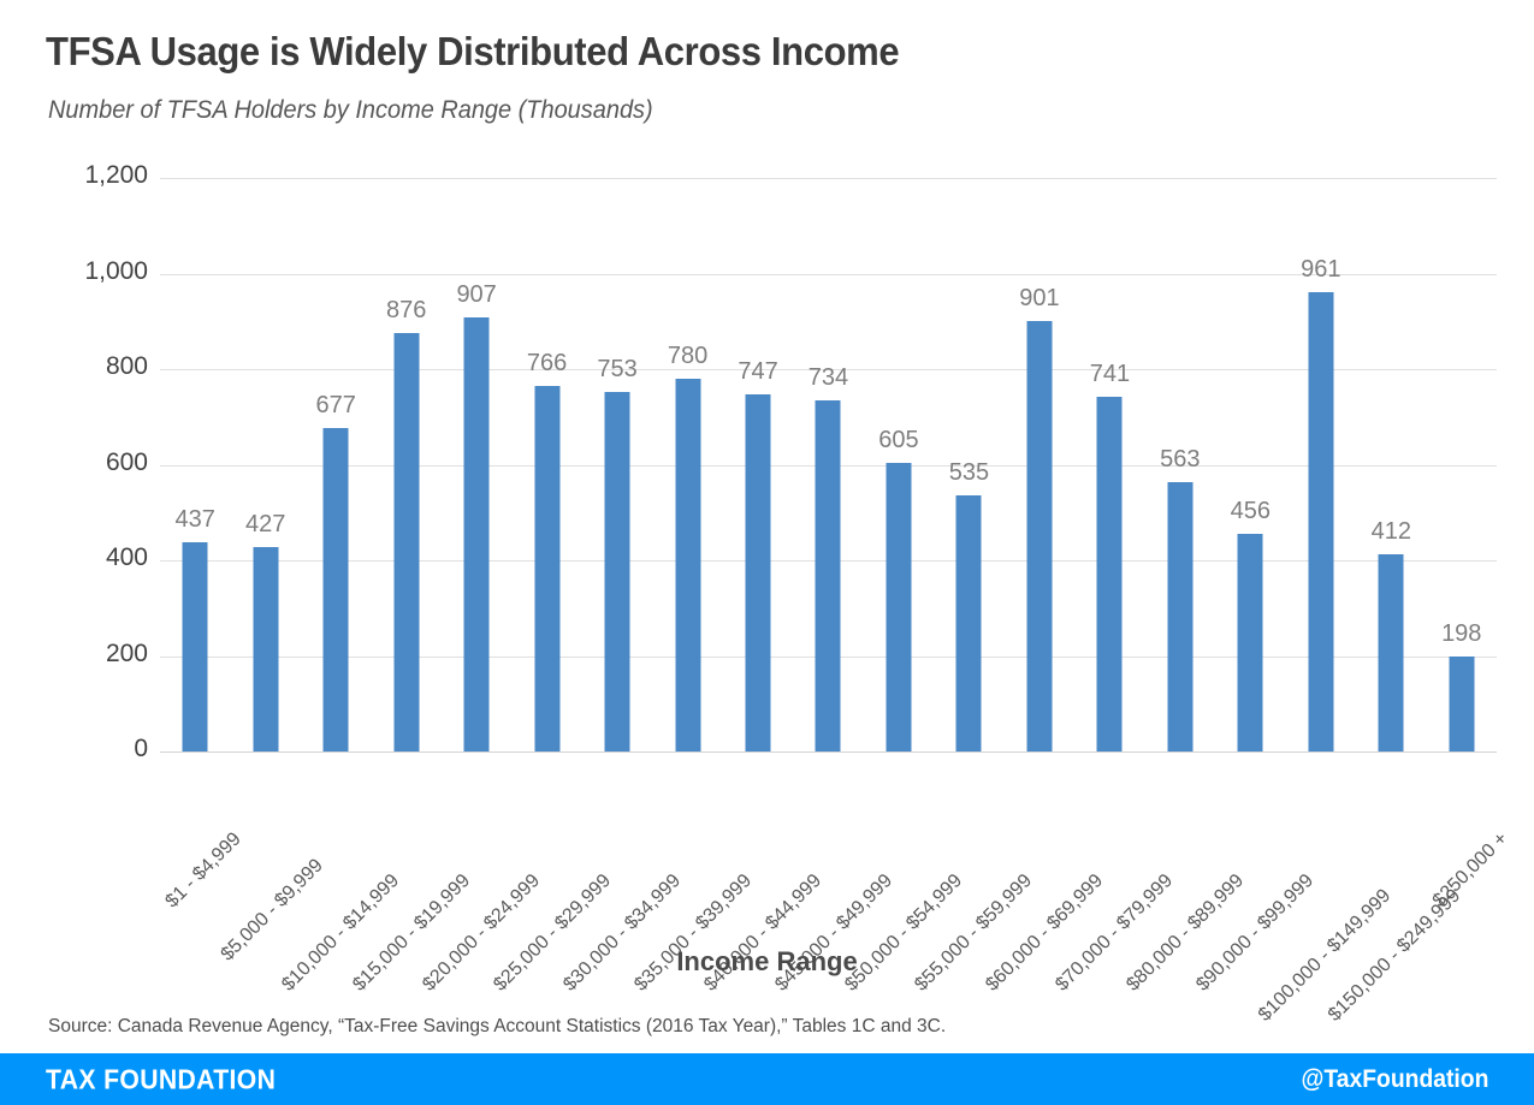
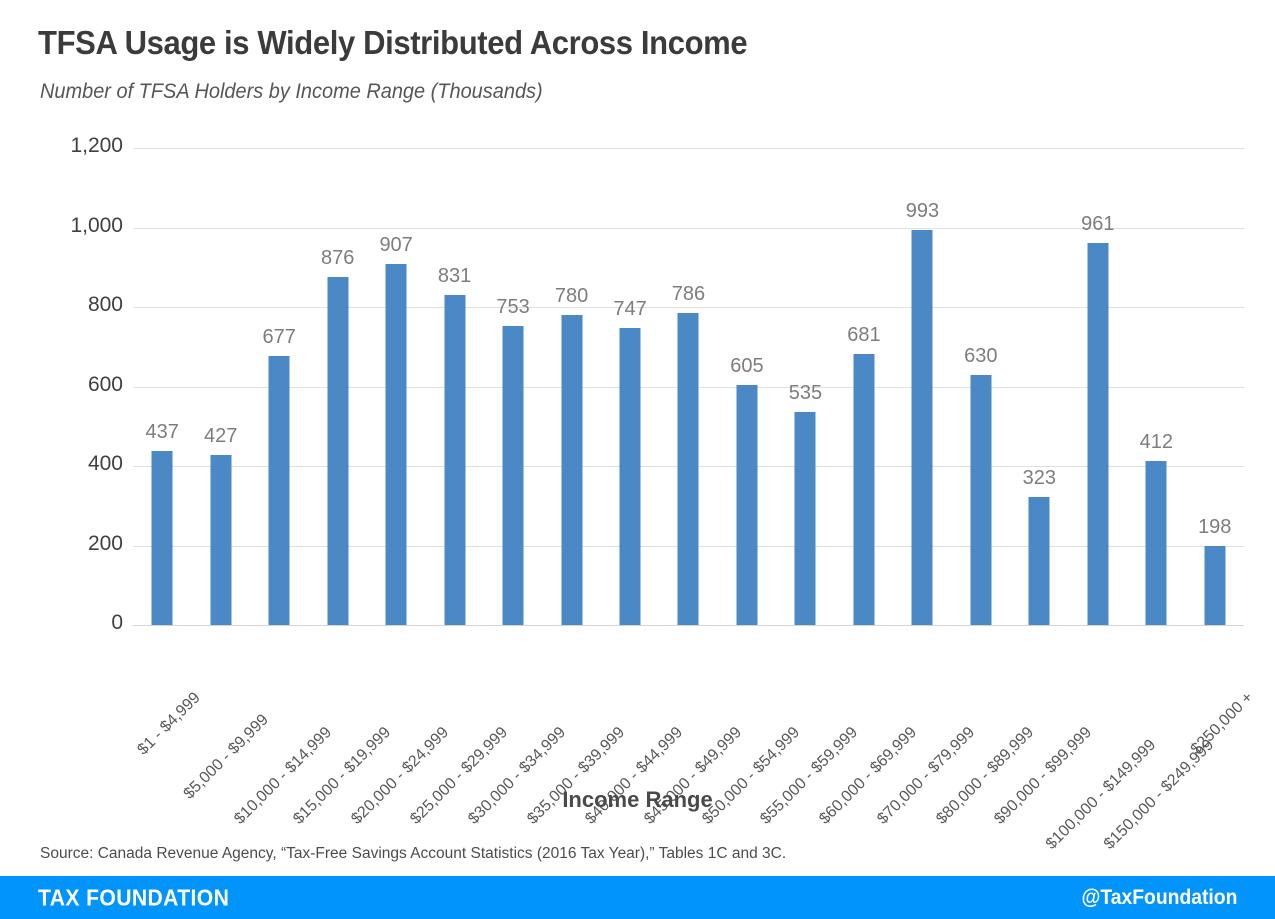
$25,000 - $29,999: 766 -> 831
$45,000 - $49,999: 734 -> 786
$60,000 - $69,999: 901 -> 681
$70,000 - $79,999: 741 -> 993
$80,000 - $89,999: 563 -> 630
$90,000 - $99,999: 456 -> 323
